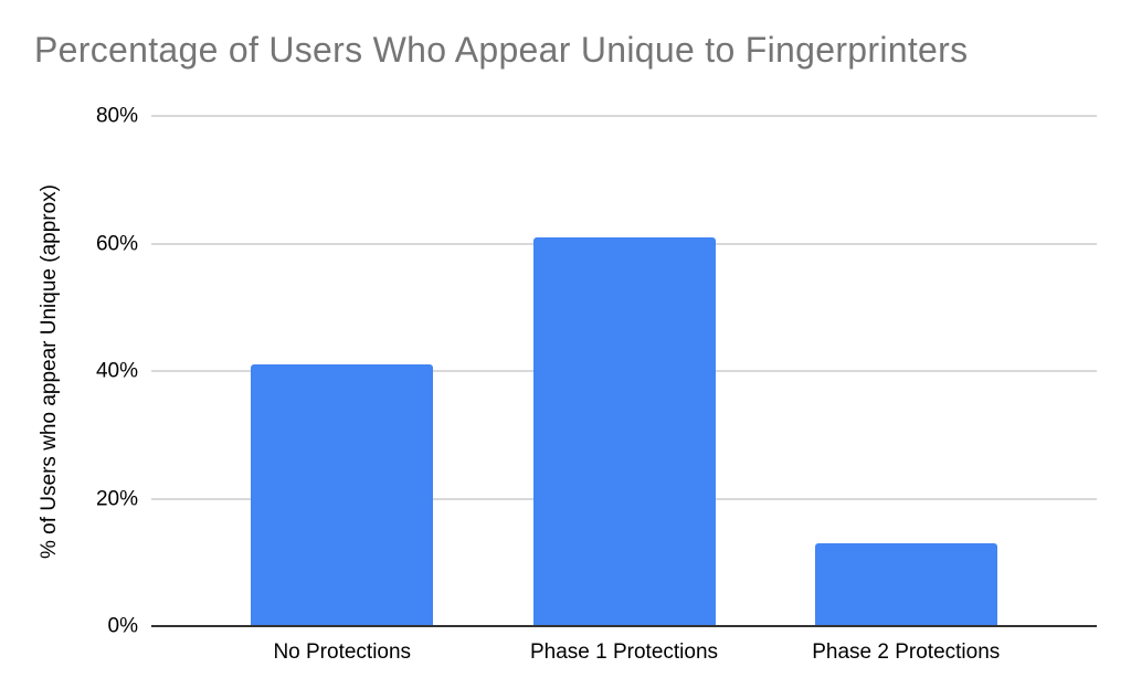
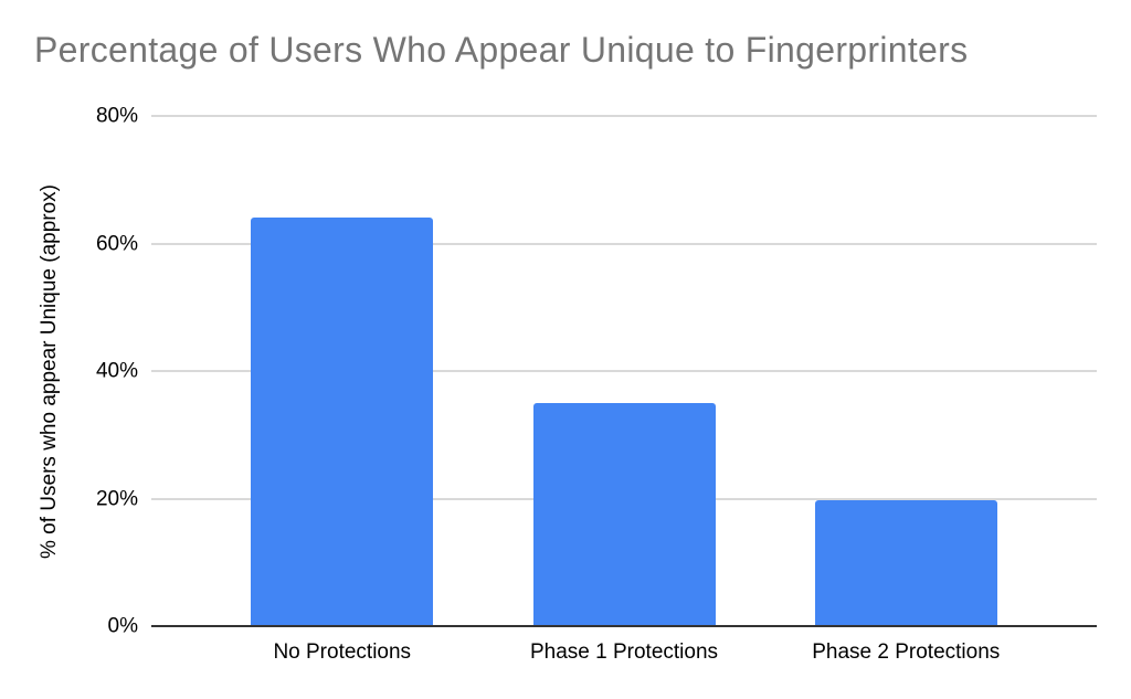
No Protections: 41% -> 64%
Phase 1 Protections: 61% -> 35%
Phase 2 Protections: 13% -> 20%
